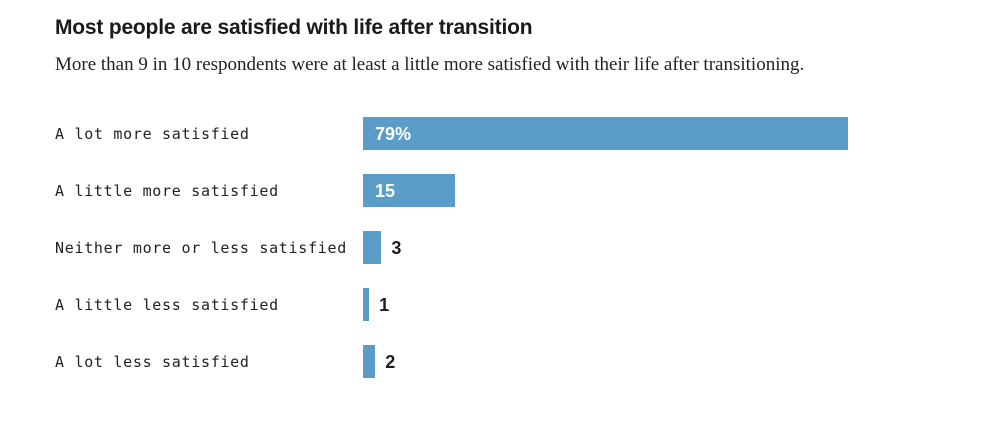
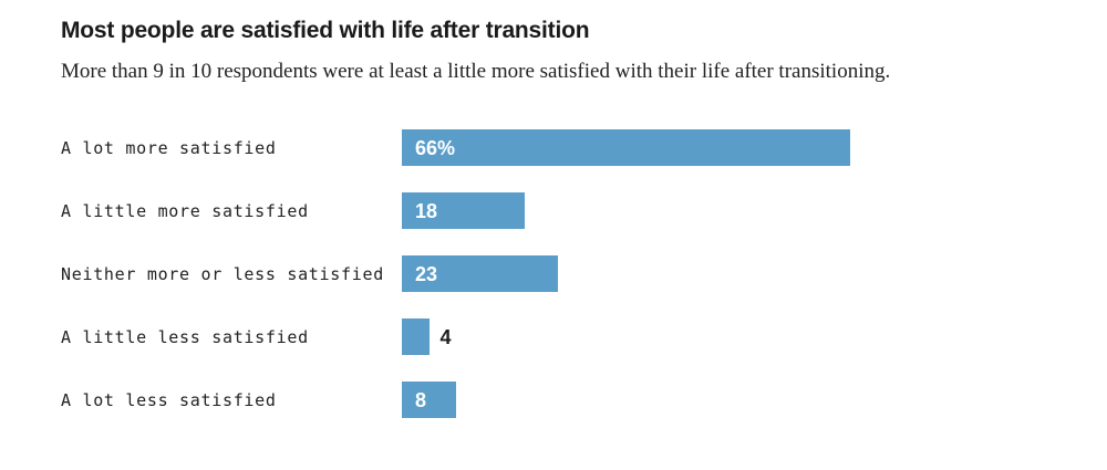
A lot more satisfied: 79% -> 66%
A little more satisfied: 15 -> 18
Neither more or less satisfied: 3 -> 23
A little less satisfied: 1 -> 4
A lot less satisfied: 2 -> 8
